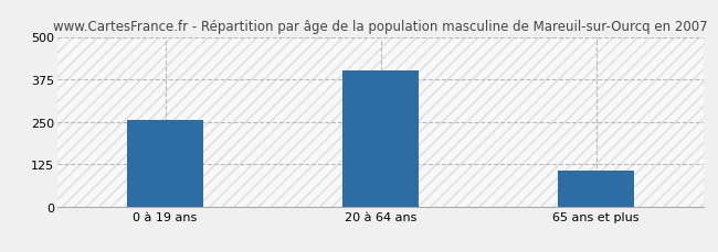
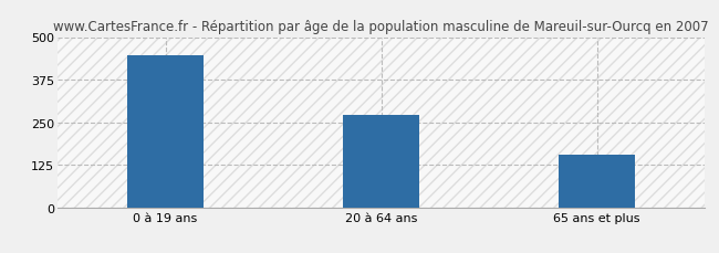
0 à 19 ans: 255 -> 445
20 à 64 ans: 400 -> 270
65 ans et plus: 105 -> 155
